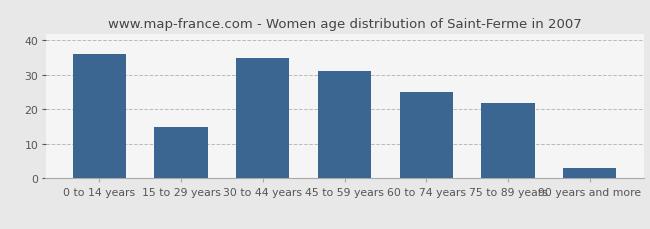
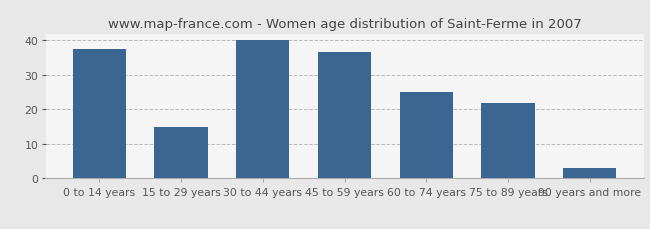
0 to 14 years: 36.0 -> 37.5
30 to 44 years: 35.0 -> 40.0
45 to 59 years: 31.0 -> 36.5
